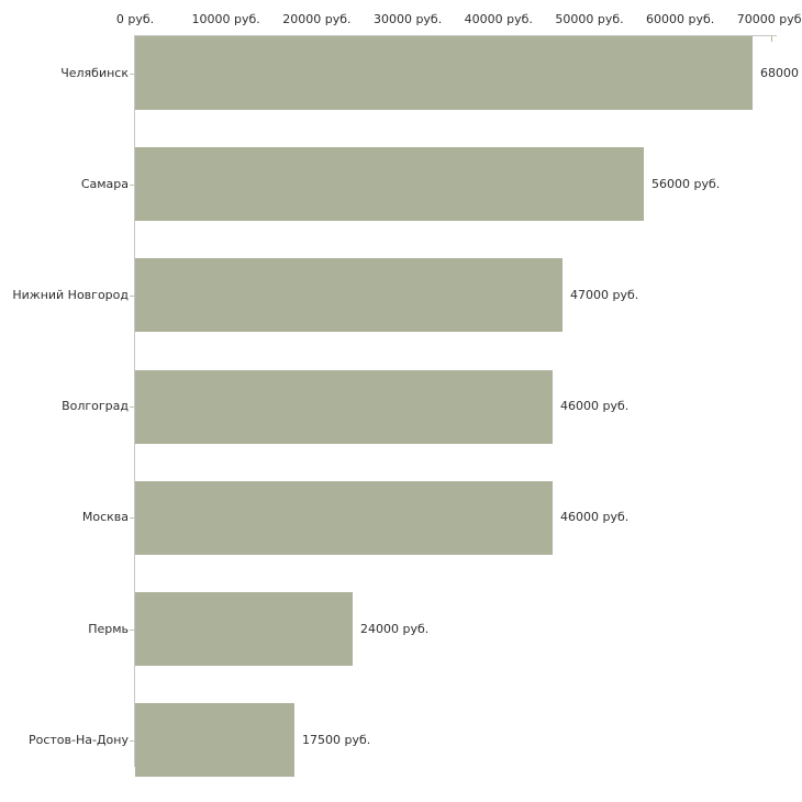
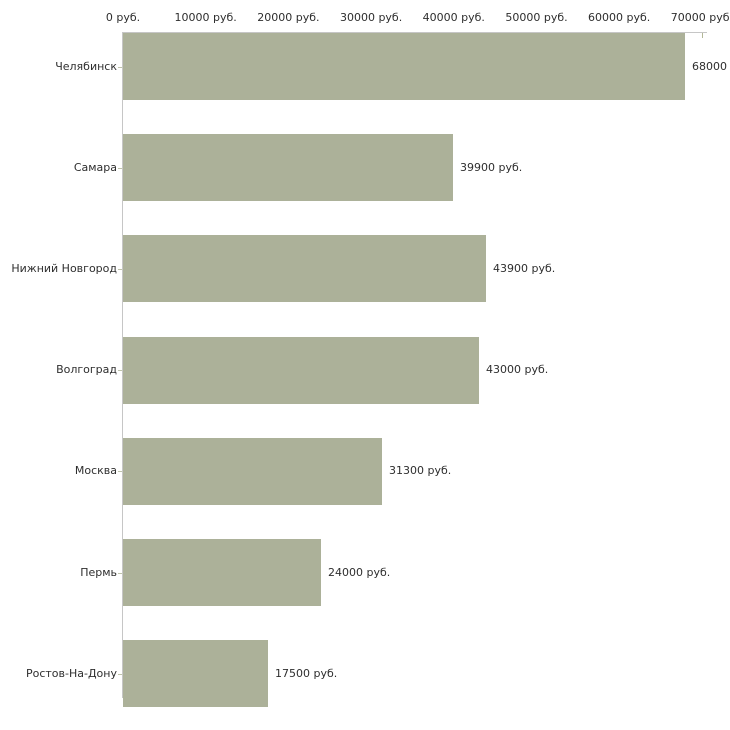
Самара: 56000 -> 39900
Нижний Новгород: 47000 -> 43900
Волгоград: 46000 -> 43000
Москва: 46000 -> 31300
